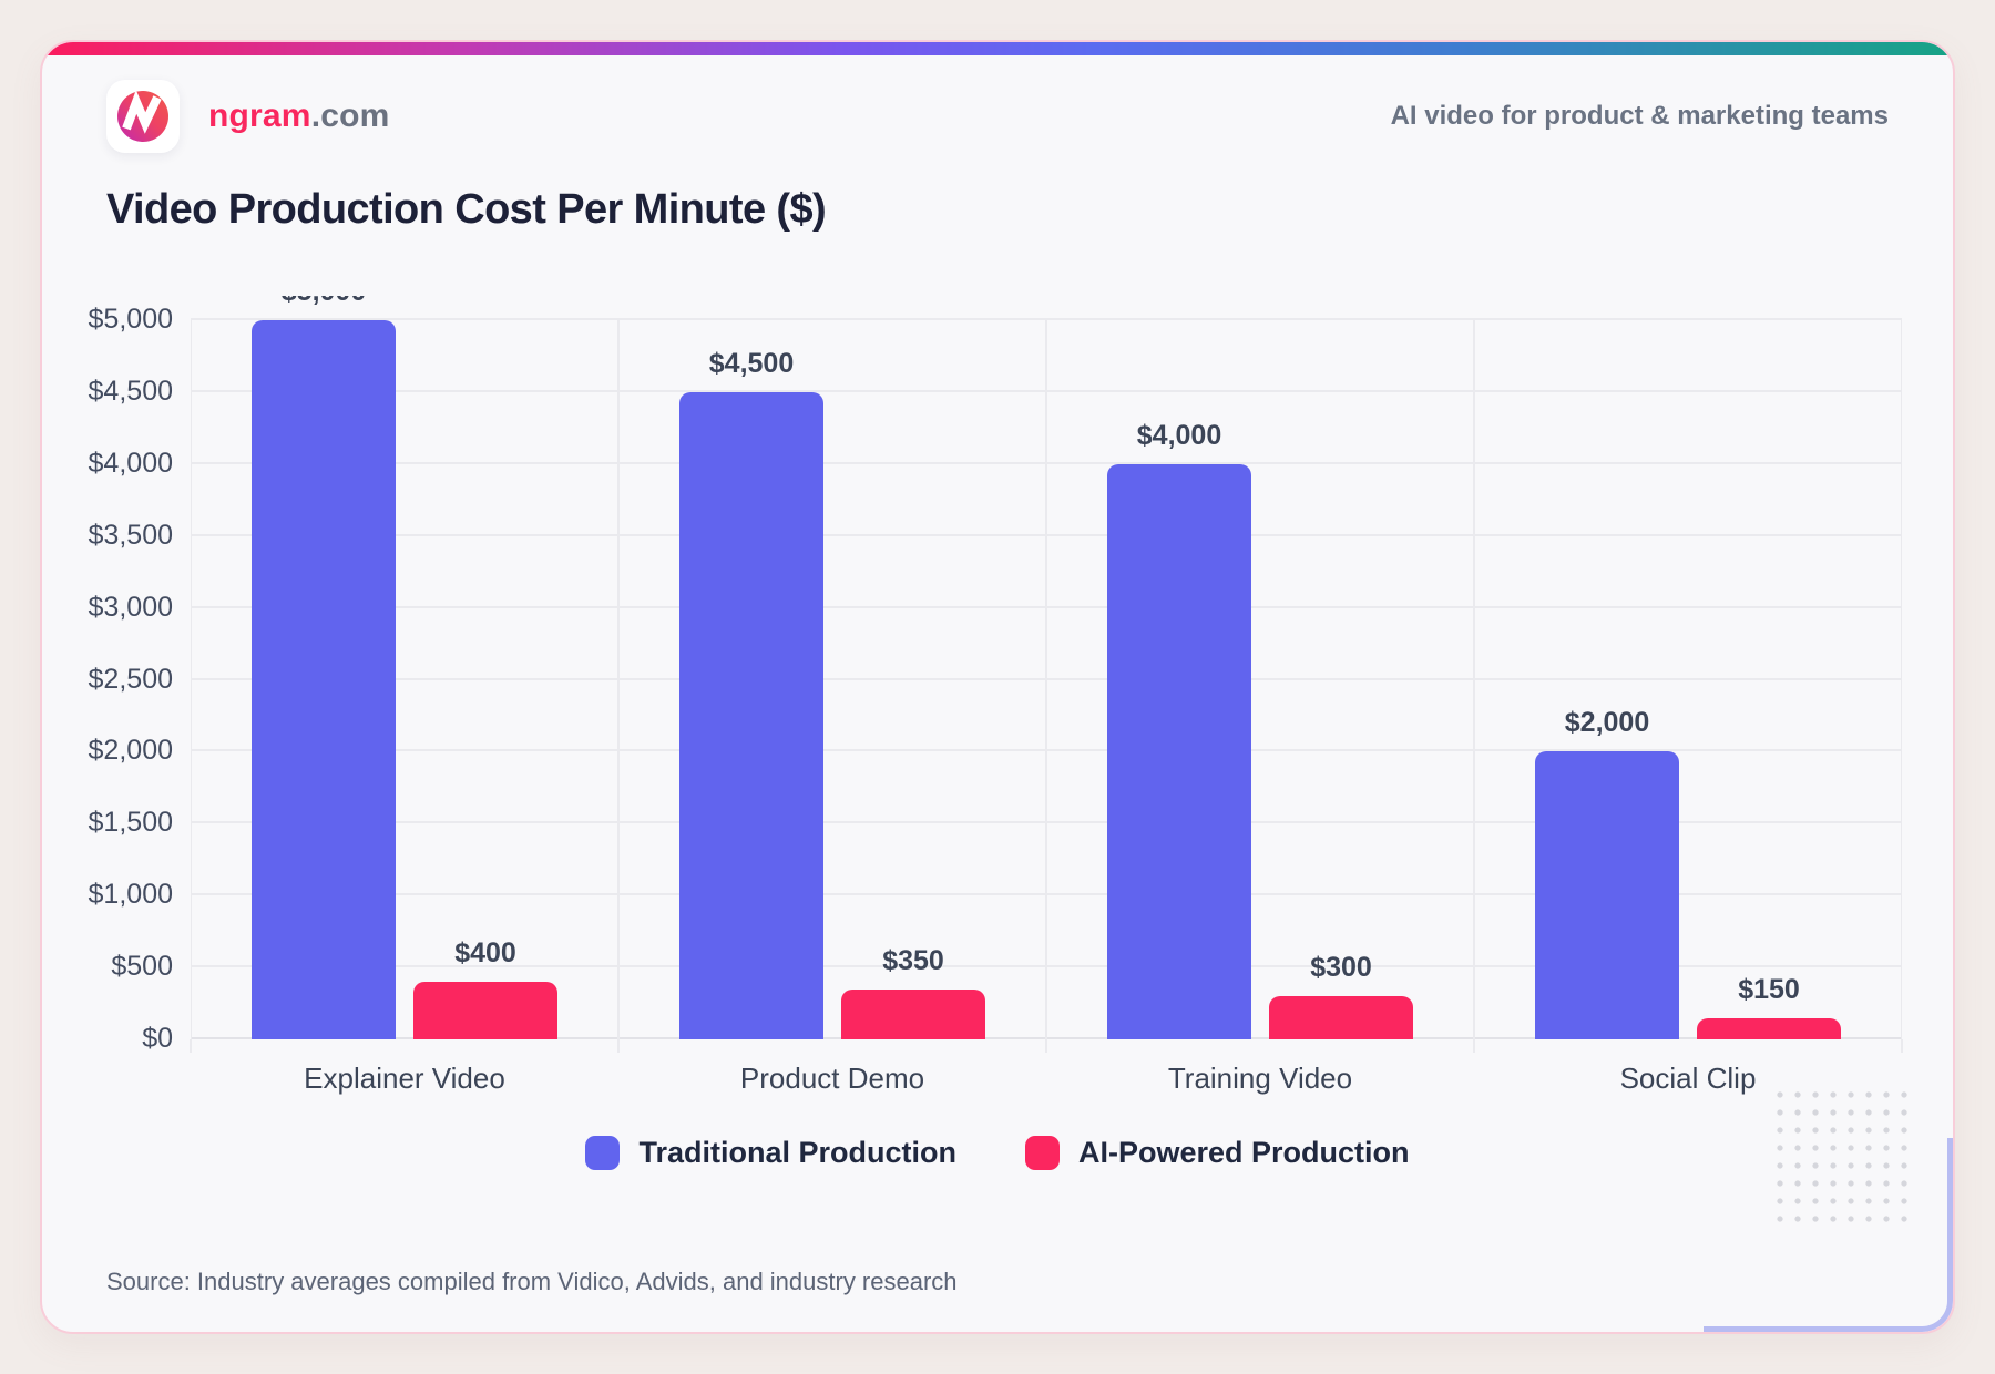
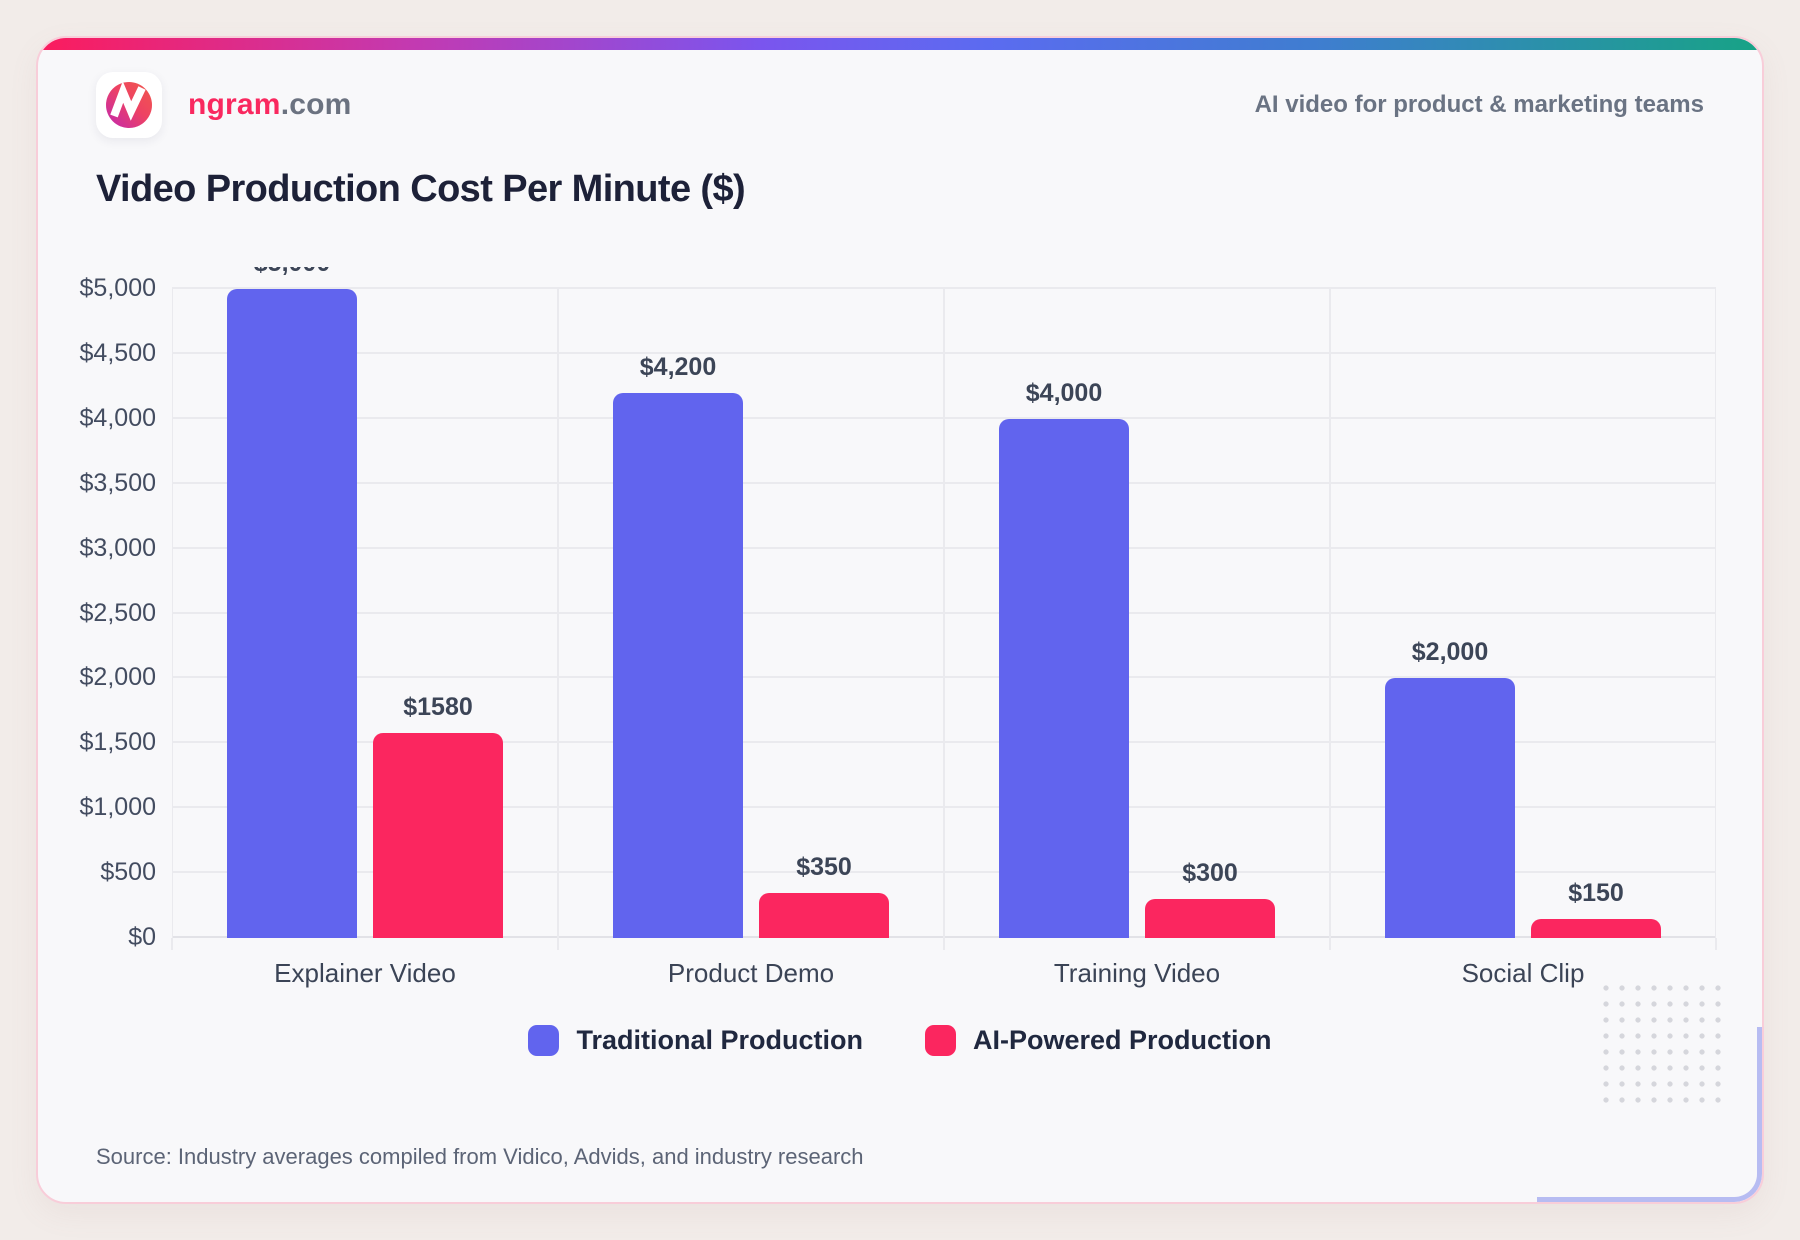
AI-Powered Production/Explainer Video: $400 -> $1580
Traditional Production/Product Demo: $4,500 -> $4,200
